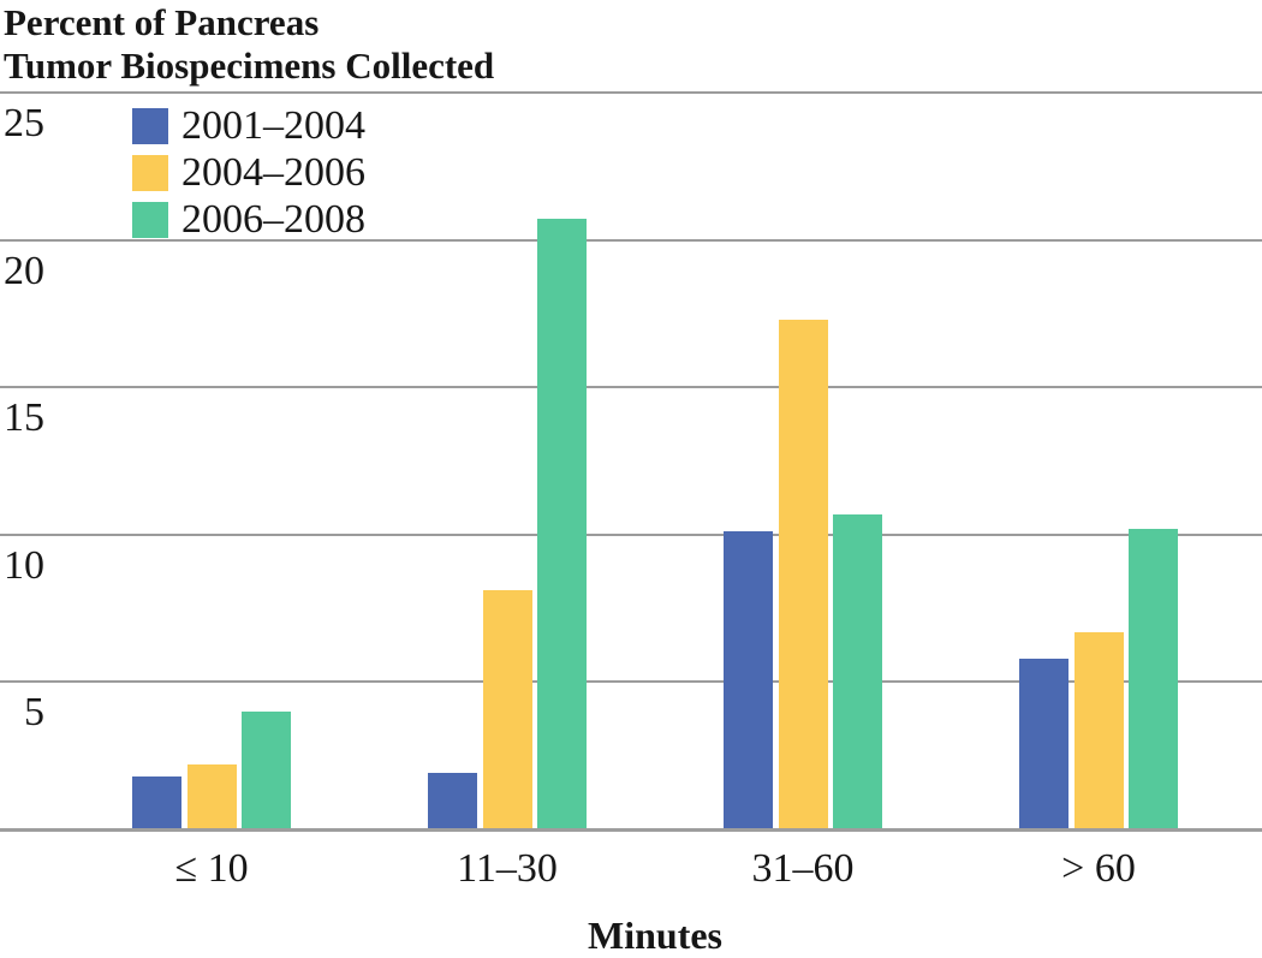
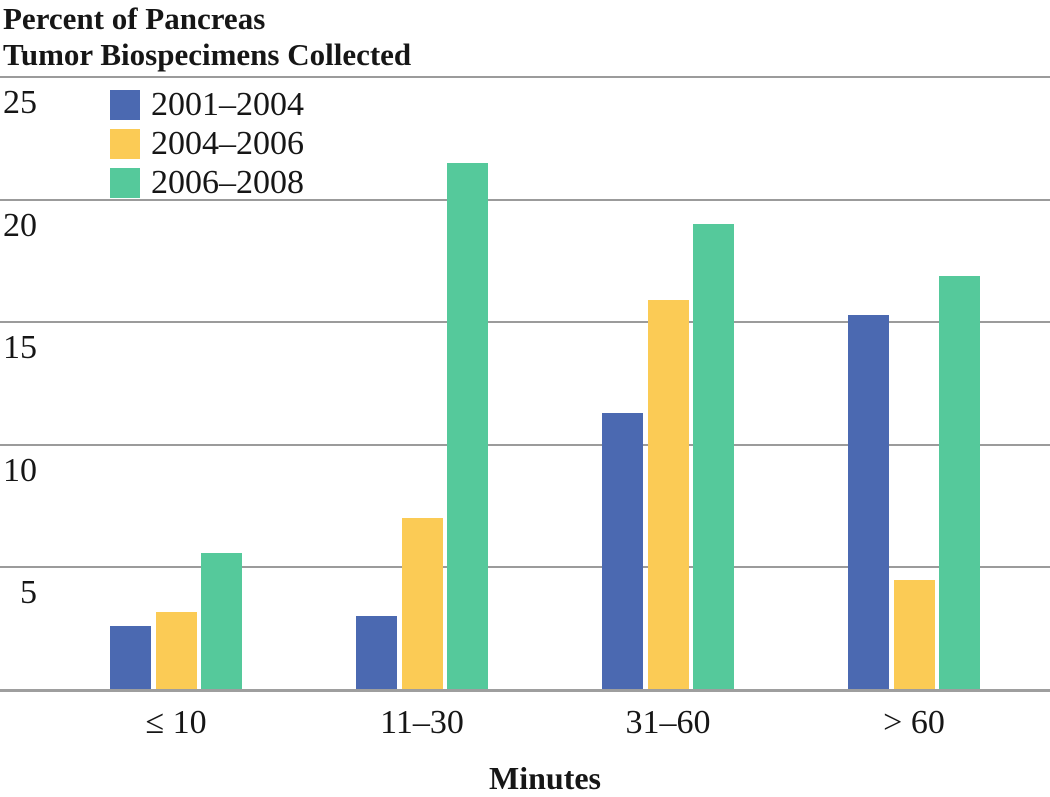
2001–2004/≤ 10: 1.8 -> 2.6
2004–2006/≤ 10: 2.2 -> 3.2
2006–2008/≤ 10: 4.0 -> 5.6
2001–2004/11–30: 1.9 -> 3.0
2004–2006/11–30: 8.1 -> 7.0
2006–2008/11–30: 20.7 -> 21.5
2001–2004/31–60: 10.1 -> 11.3
2004–2006/31–60: 17.3 -> 15.9
2006–2008/31–60: 10.7 -> 19.0
2001–2004/> 60: 5.8 -> 15.3
2004–2006/> 60: 6.7 -> 4.5
2006–2008/> 60: 10.2 -> 16.9
